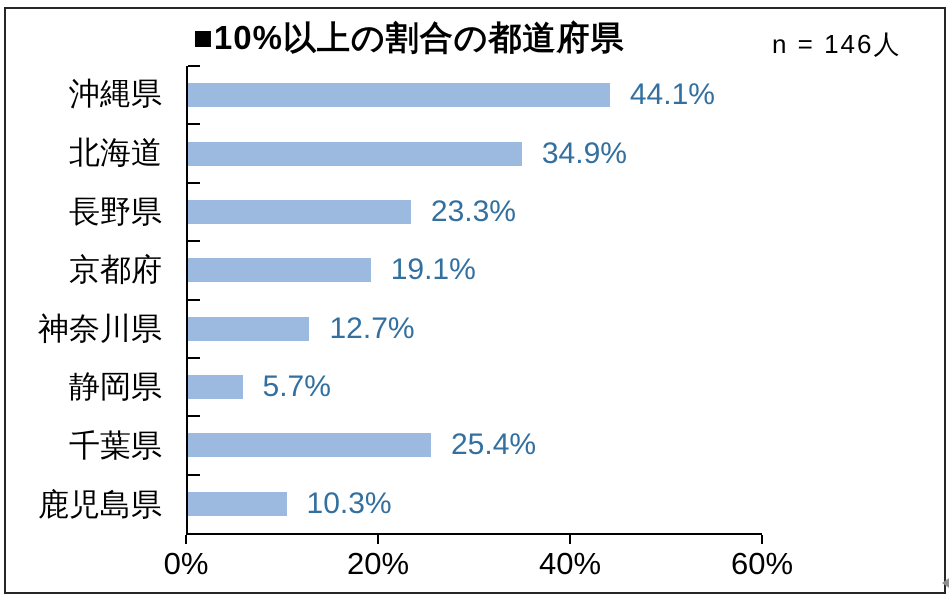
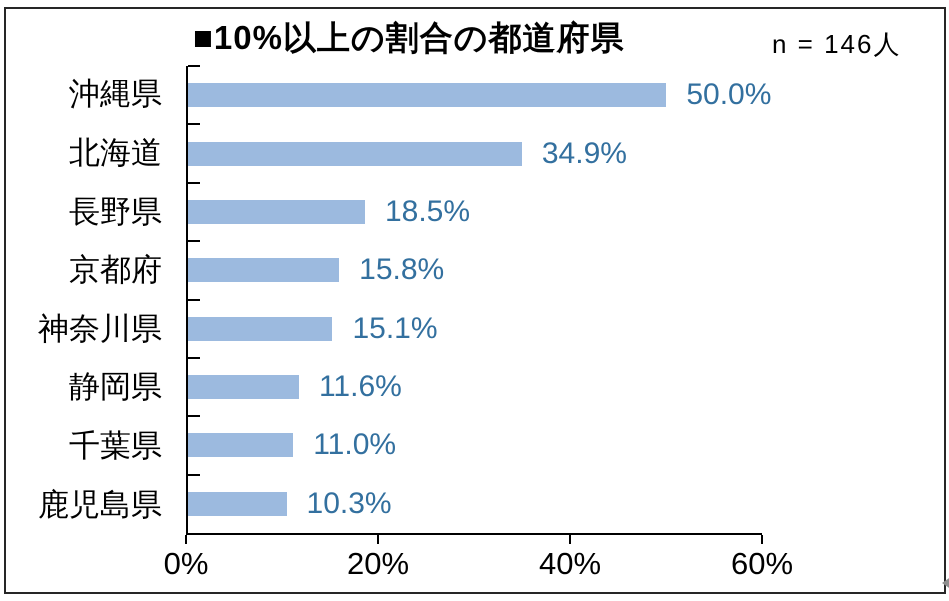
沖縄県: 44.1% -> 50.0%
長野県: 23.3% -> 18.5%
京都府: 19.1% -> 15.8%
神奈川県: 12.7% -> 15.1%
静岡県: 5.7% -> 11.6%
千葉県: 25.4% -> 11.0%
